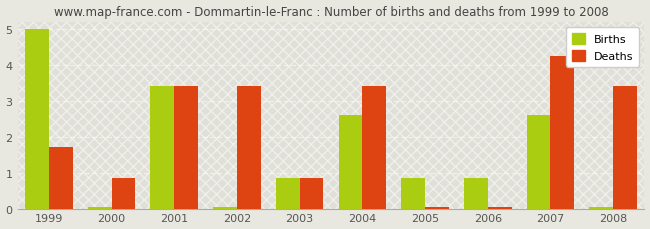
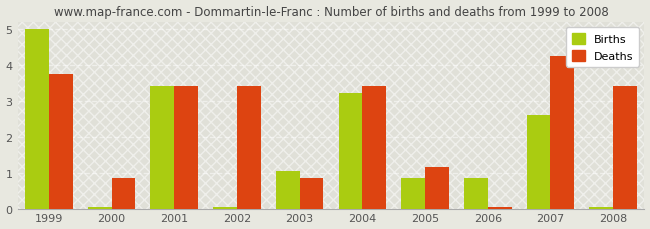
Deaths/1999: 1.70 -> 3.75
Births/2003: 0.85 -> 1.05
Births/2004: 2.60 -> 3.20
Deaths/2005: 0.05 -> 1.15
